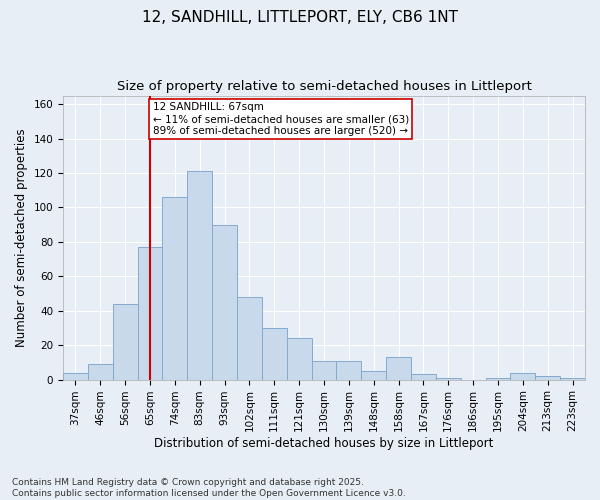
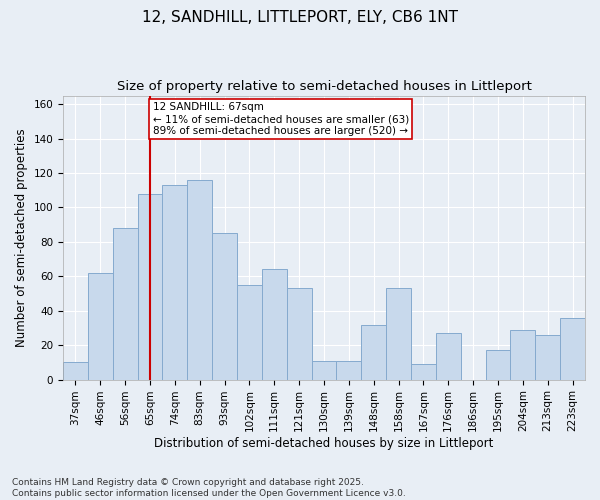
37sqm: 4 -> 10
46sqm: 9 -> 62
56sqm: 44 -> 88
65sqm: 77 -> 108
74sqm: 106 -> 113
83sqm: 121 -> 116
93sqm: 90 -> 85
102sqm: 48 -> 55
111sqm: 30 -> 64
121sqm: 24 -> 53
148sqm: 5 -> 32
158sqm: 13 -> 53
167sqm: 3 -> 9
176sqm: 1 -> 27
195sqm: 1 -> 17
204sqm: 4 -> 29
213sqm: 2 -> 26
223sqm: 1 -> 36
